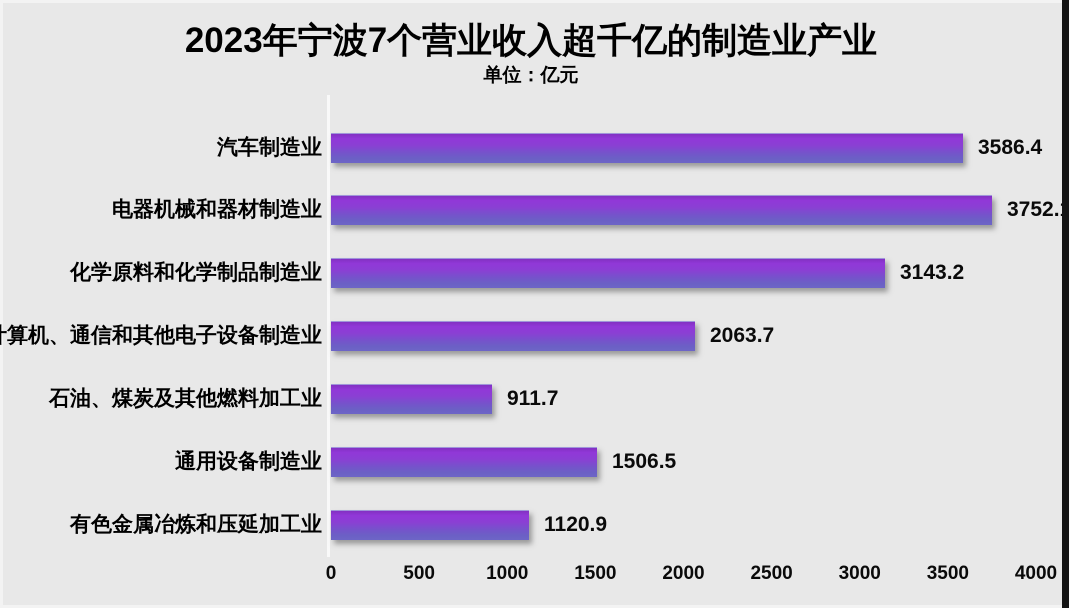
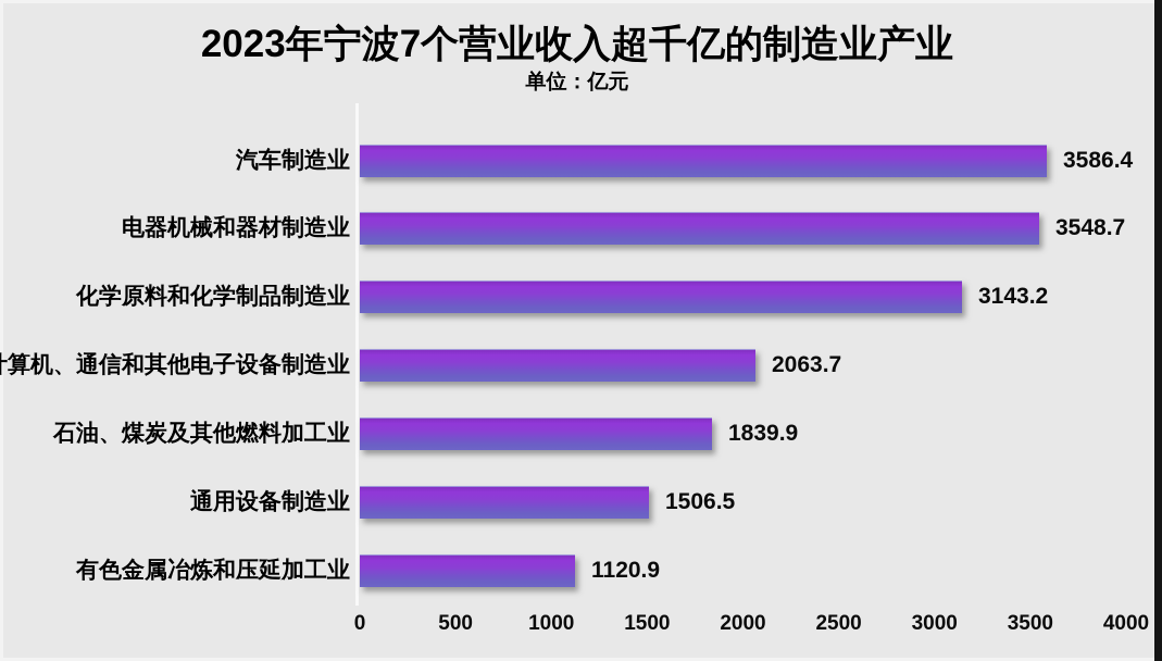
电器机械和器材制造业: 3752.1 -> 3548.7
石油、煤炭及其他燃料加工业: 911.7 -> 1839.9
